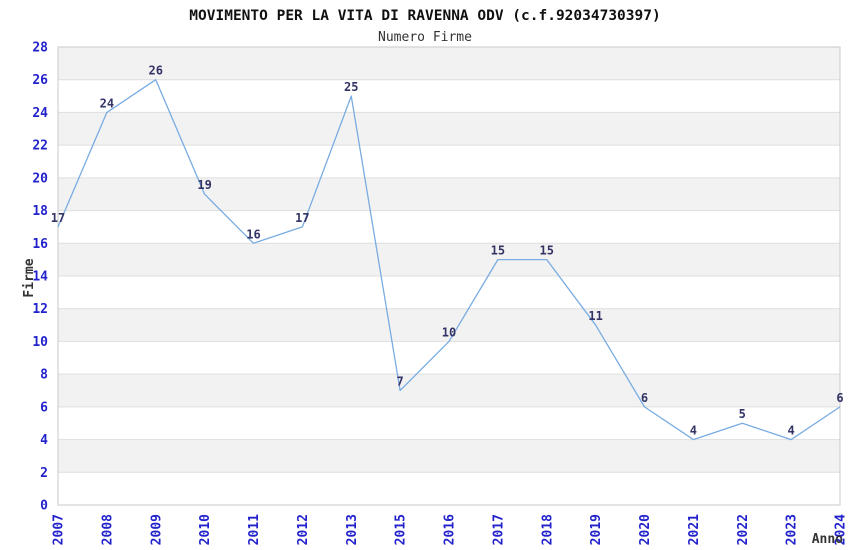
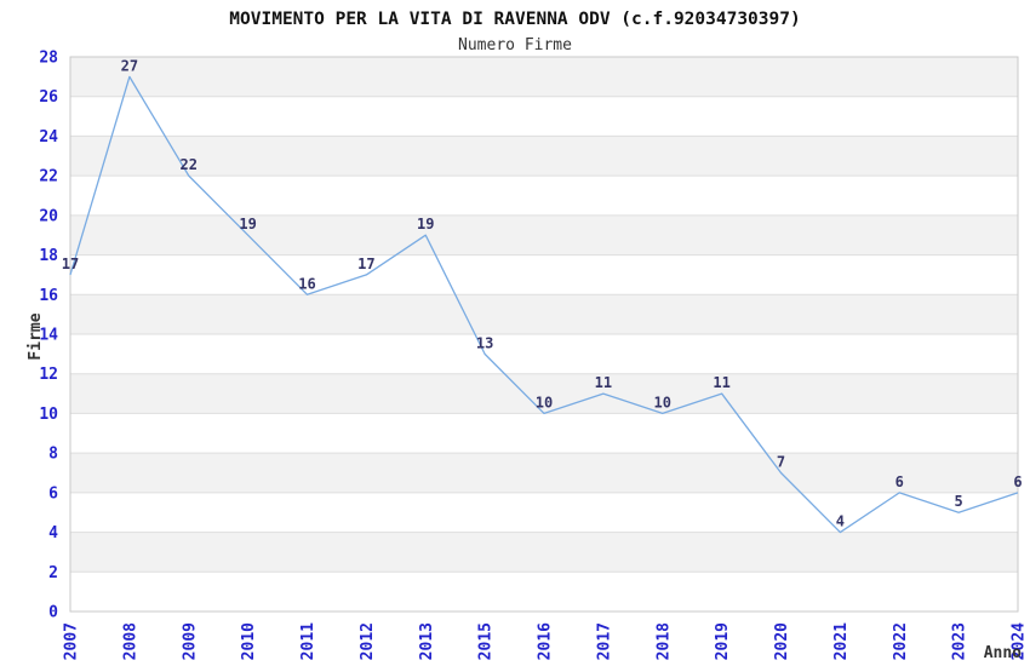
2008: 24 -> 27
2009: 26 -> 22
2013: 25 -> 19
2015: 7 -> 13
2017: 15 -> 11
2018: 15 -> 10
2020: 6 -> 7
2022: 5 -> 6
2023: 4 -> 5
